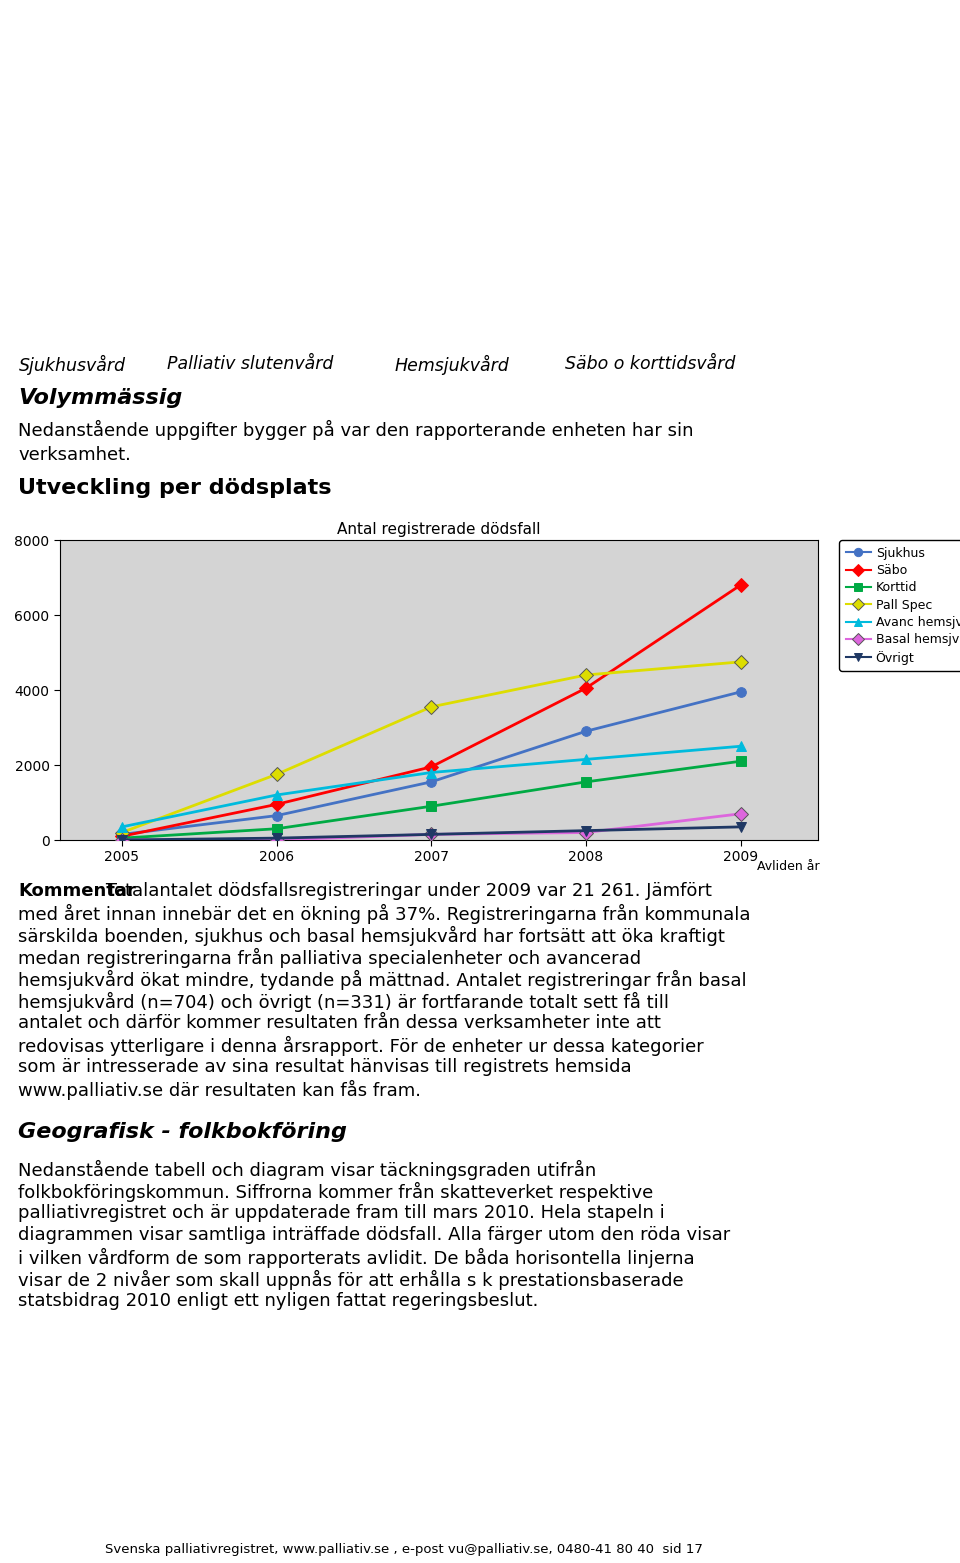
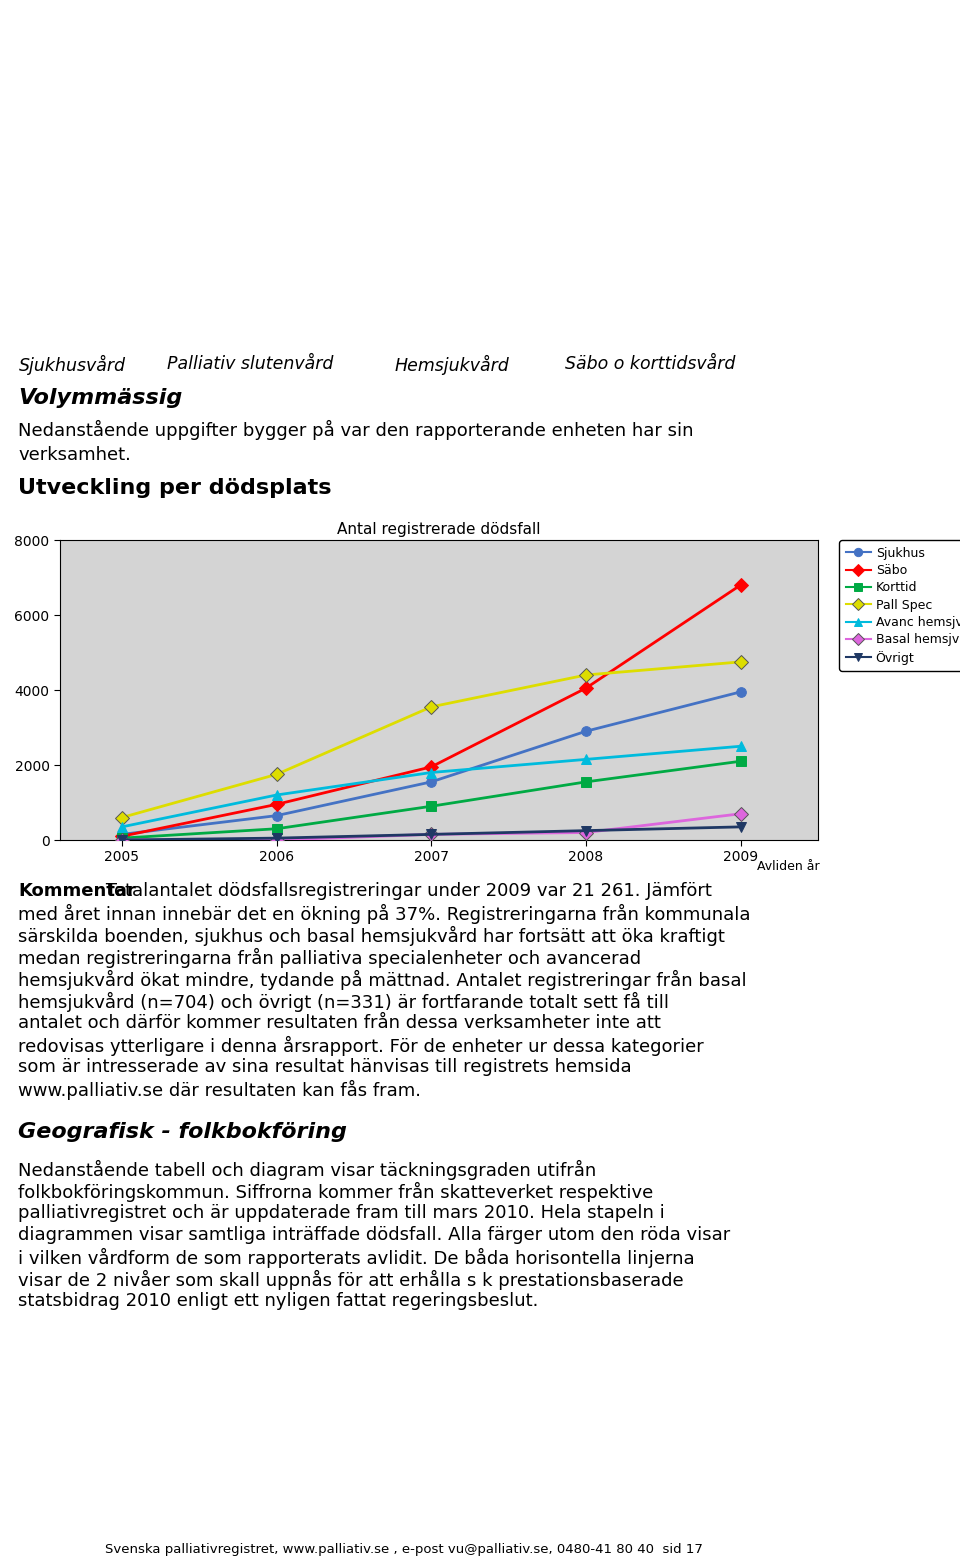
Pall Spec/2005: 200 -> 600
